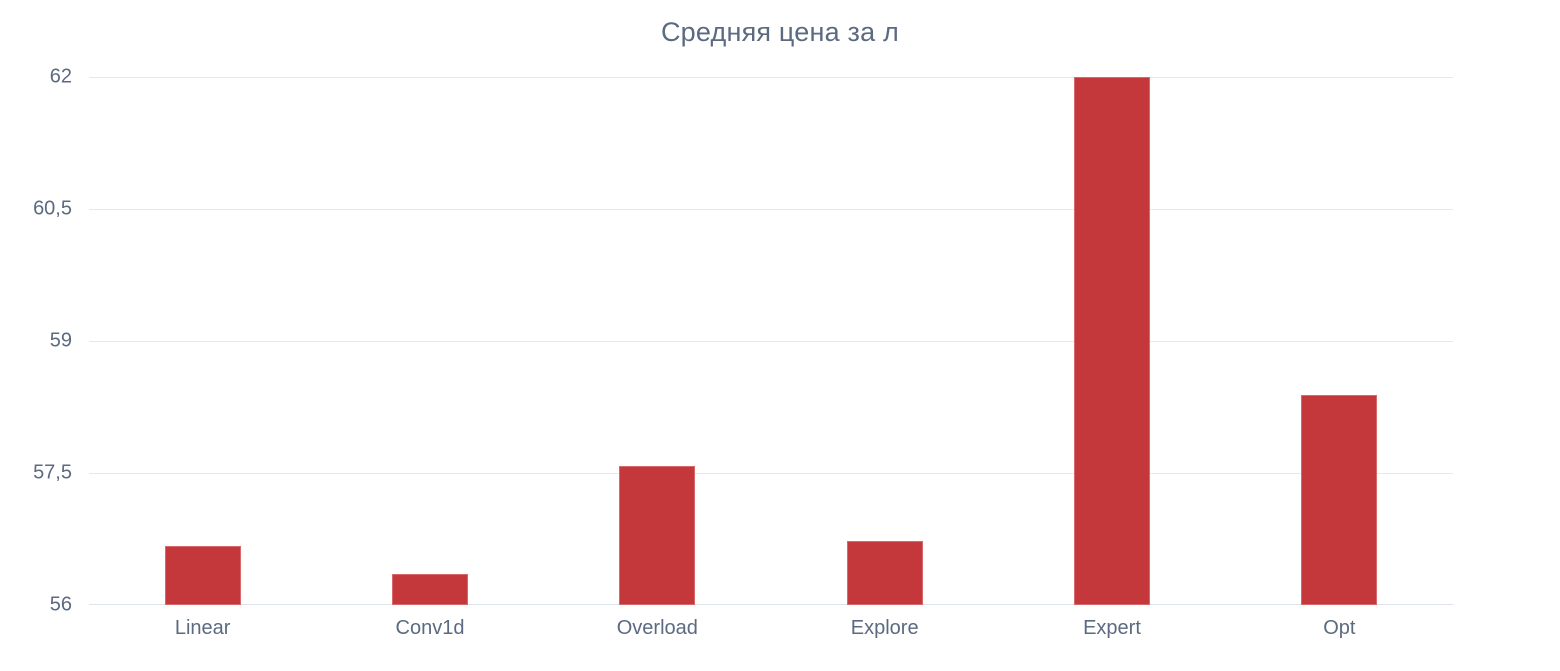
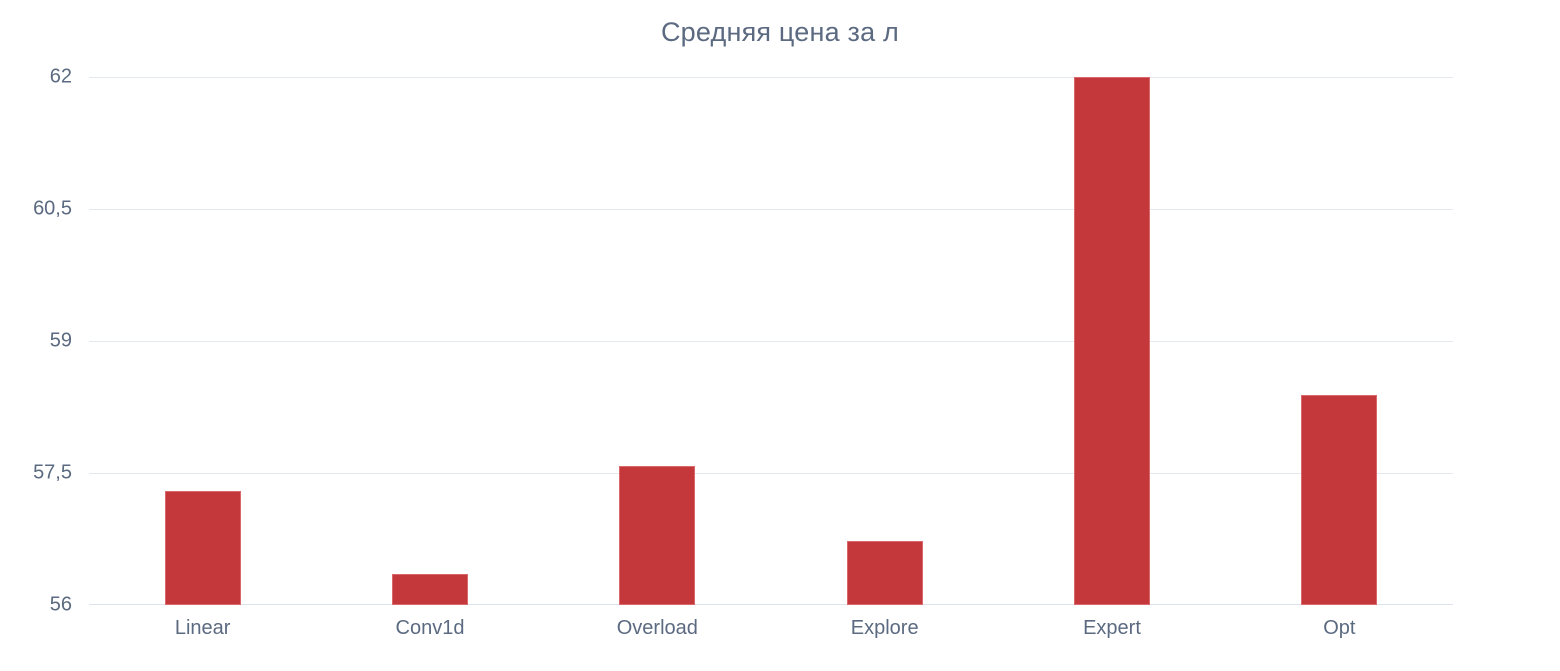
Linear: 56.7 -> 57.3
